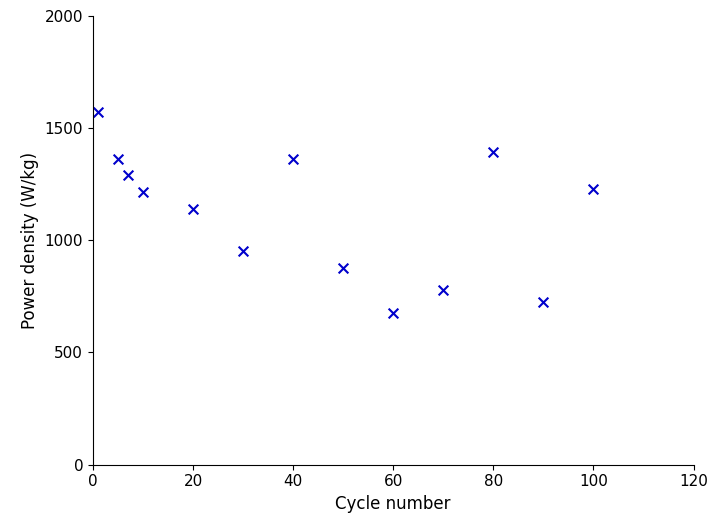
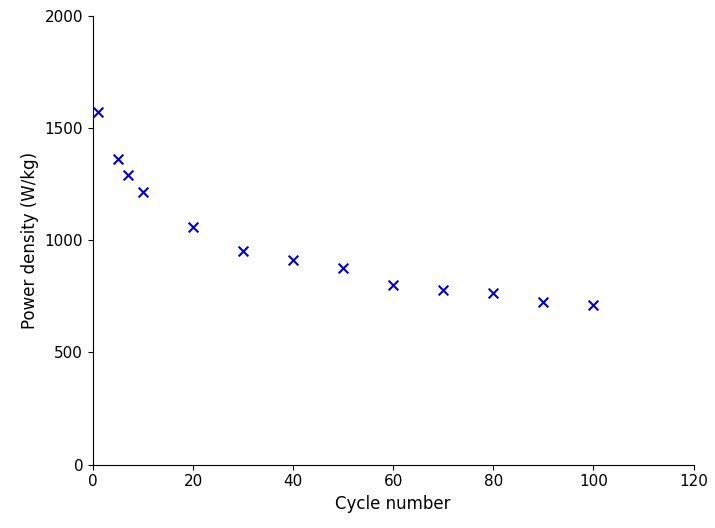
20: 1140 -> 1060
40: 1360 -> 910
60: 675 -> 800
80: 1395 -> 765
100: 1230 -> 710
